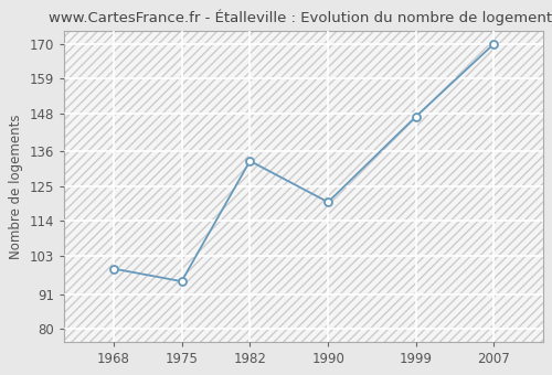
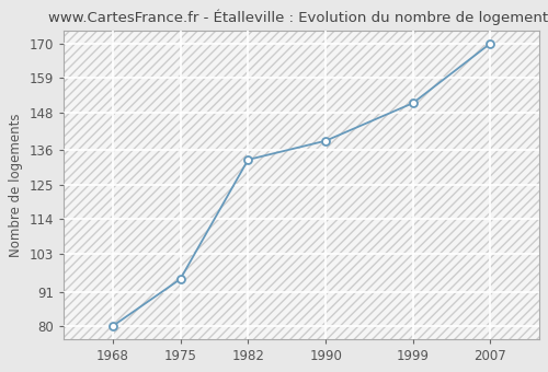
1968: 99 -> 80
1990: 120 -> 139
1999: 147 -> 151
